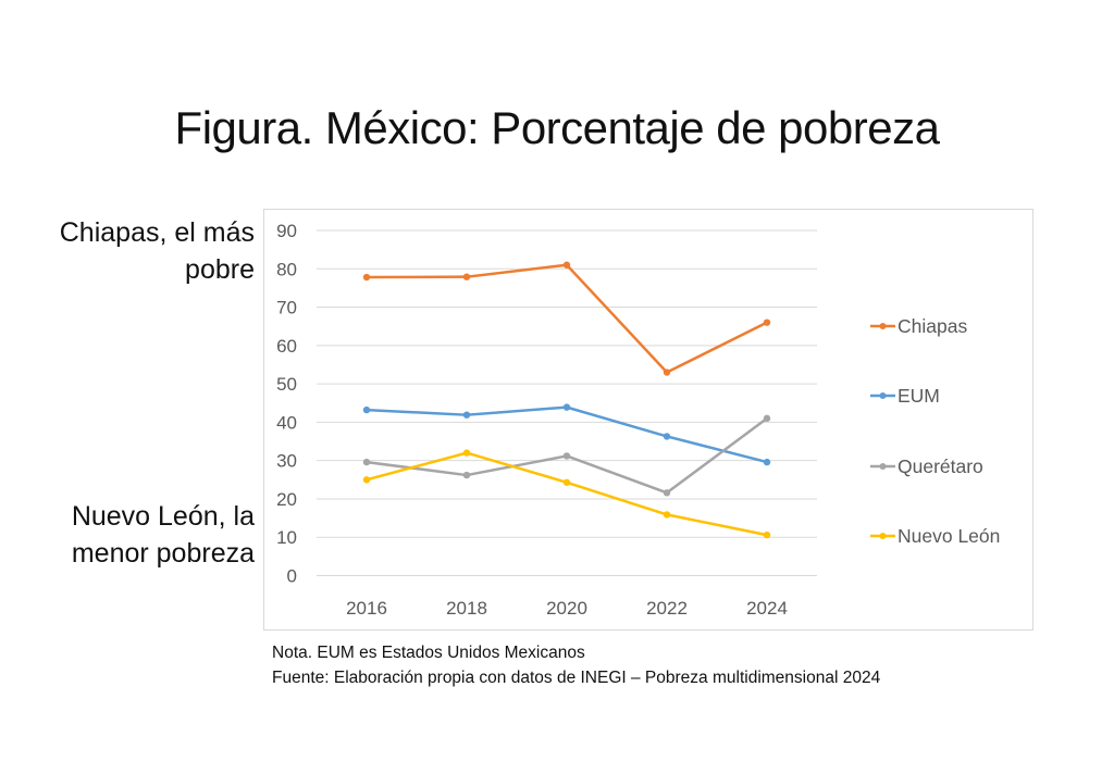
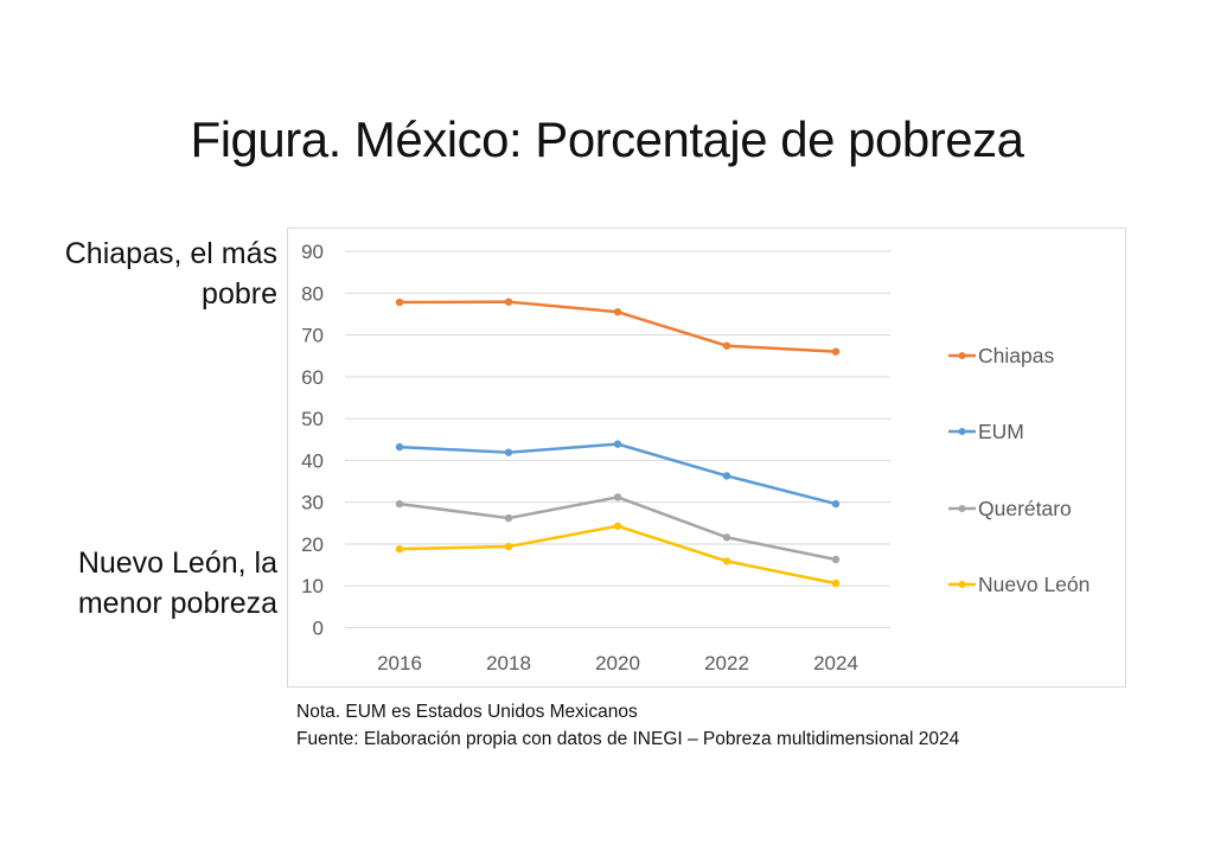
Nuevo León/2016: 25 -> 19
Nuevo León/2018: 32 -> 19
Chiapas/2020: 81 -> 76
Chiapas/2022: 53 -> 67
Querétaro/2024: 41 -> 16
